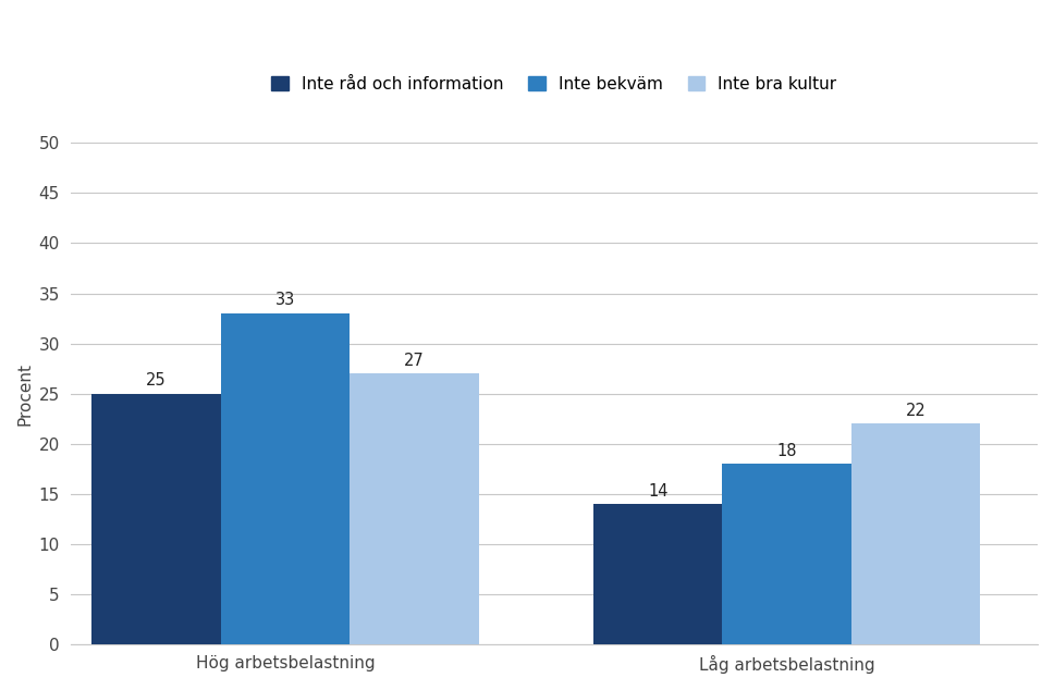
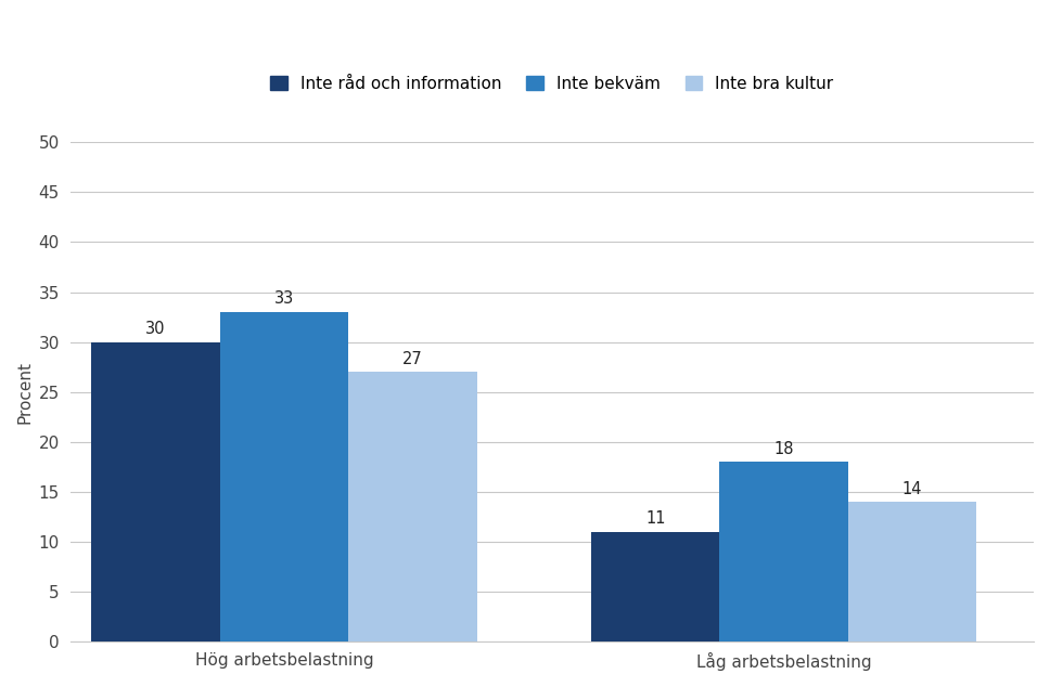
Inte råd och information/Hög arbetsbelastning: 25 -> 30
Inte råd och information/Låg arbetsbelastning: 14 -> 11
Inte bra kultur/Låg arbetsbelastning: 22 -> 14
